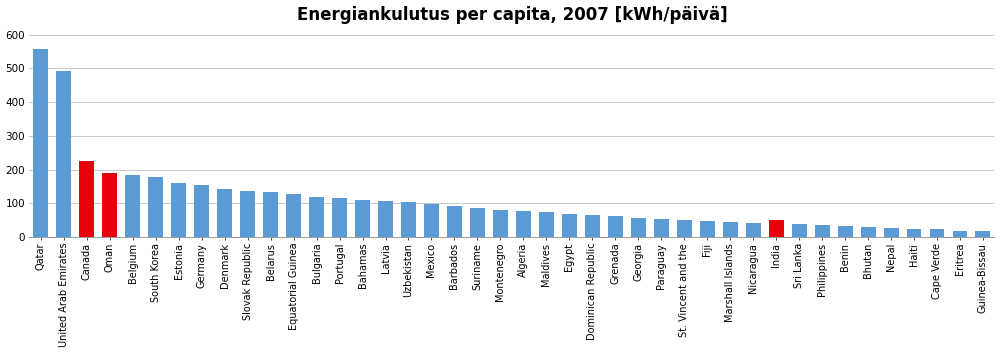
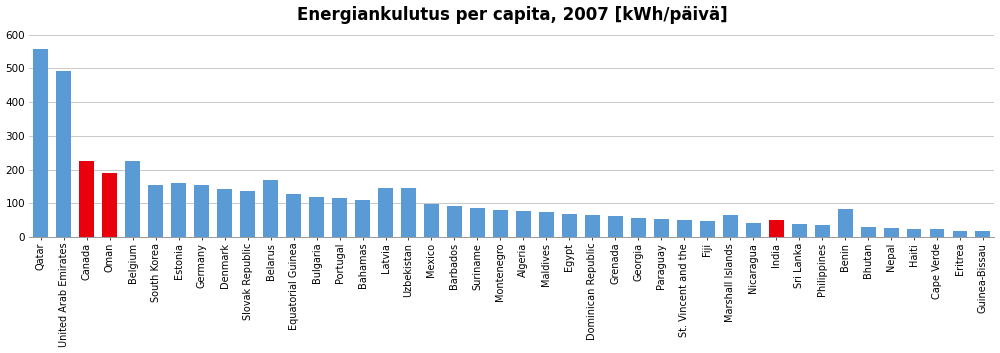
Belgium: 183 -> 225
South Korea: 178 -> 155
Belarus: 133 -> 170
Latvia: 108 -> 145
Uzbekistan: 103 -> 145
Marshall Islands: 45 -> 65
Benin: 32 -> 85
